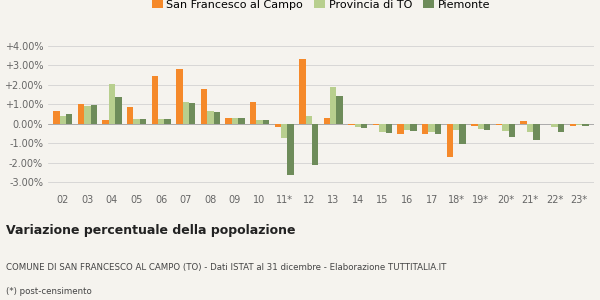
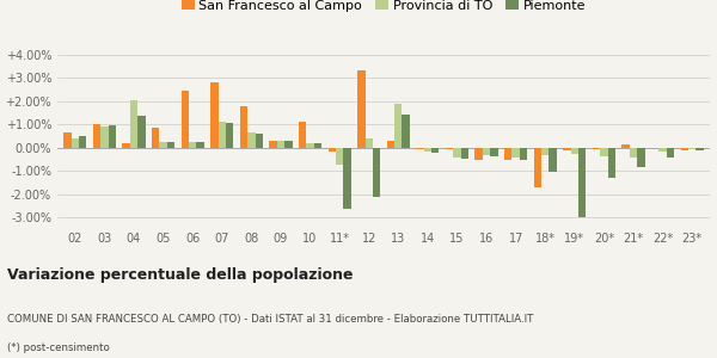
Piemonte/19*: -0.3% -> -3.0%
Piemonte/20*: -0.7% -> -1.3%
